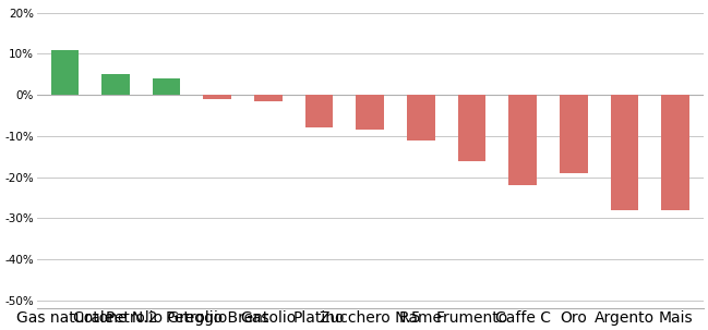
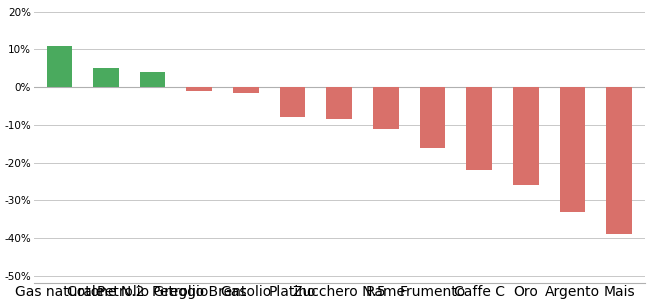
Oro: -19.0% -> -26.0%
Argento: -28.0% -> -33.0%
Mais: -28.0% -> -39.0%
